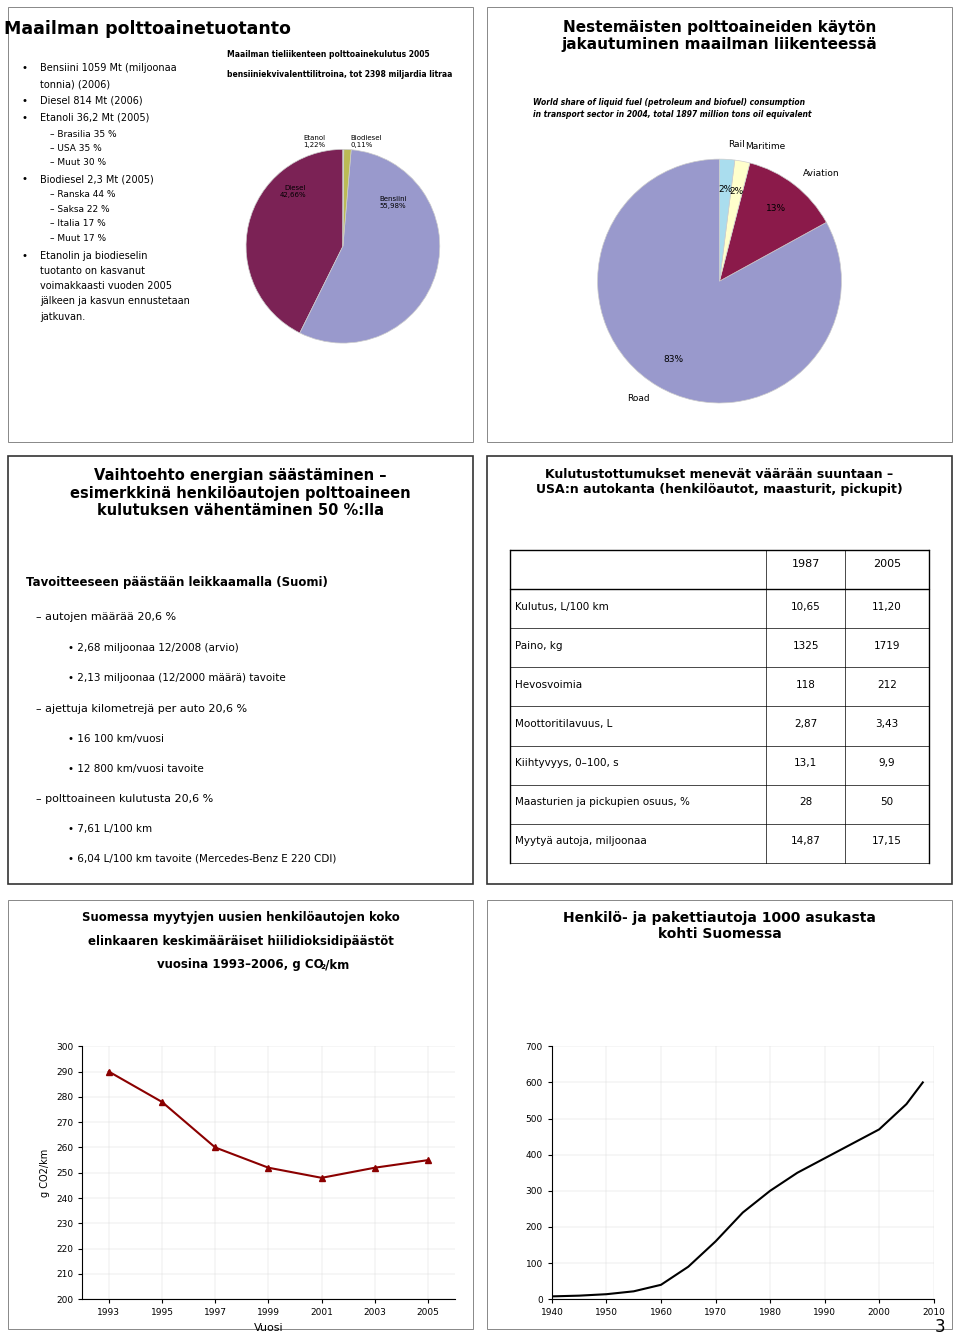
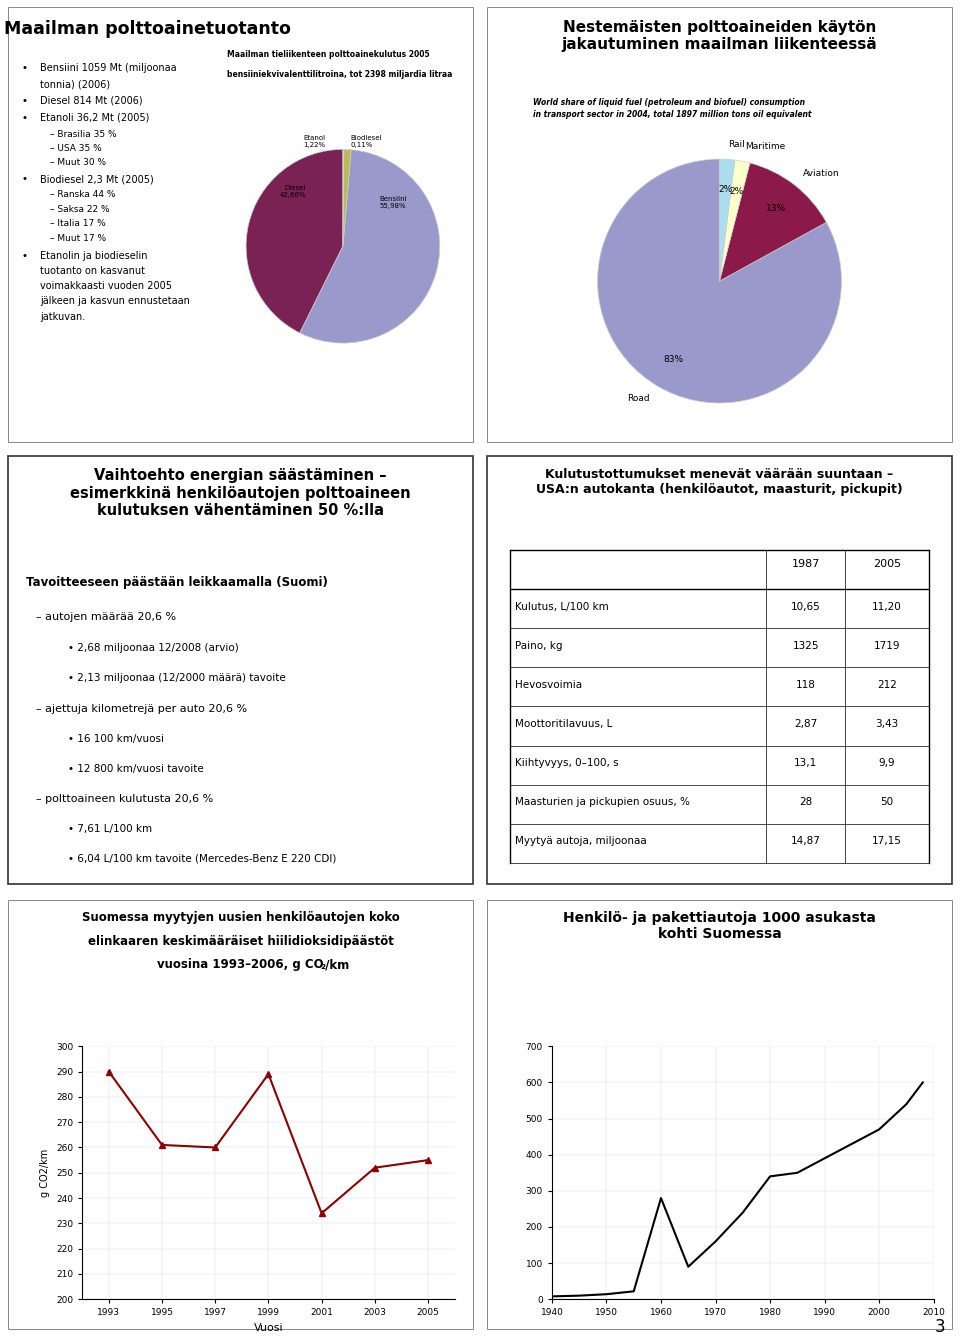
1995: 278 -> 261
1999: 252 -> 289
2001: 248 -> 234
1960: 40 -> 280
1980: 300 -> 340
